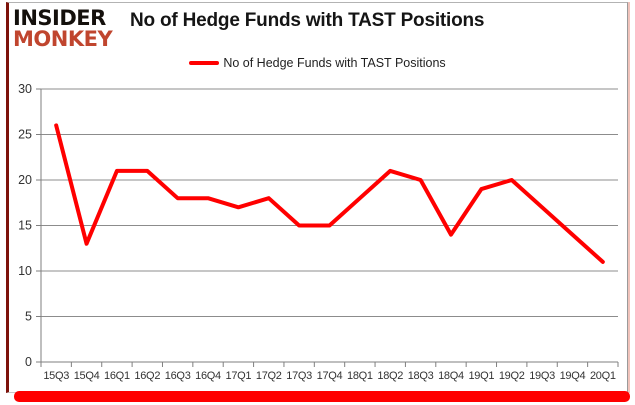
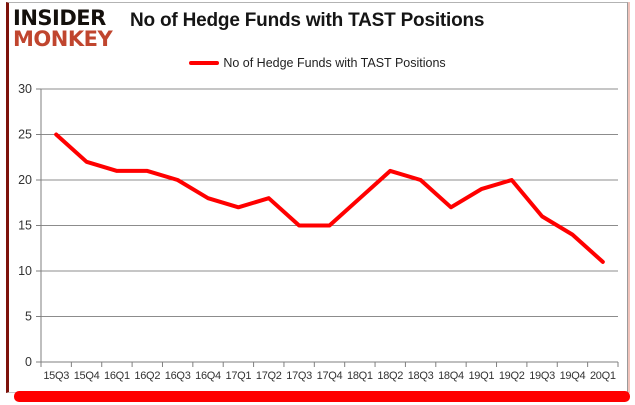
15Q3: 26 -> 25
15Q4: 13 -> 22
16Q3: 18 -> 20
18Q4: 14 -> 17
19Q3: 17 -> 16
